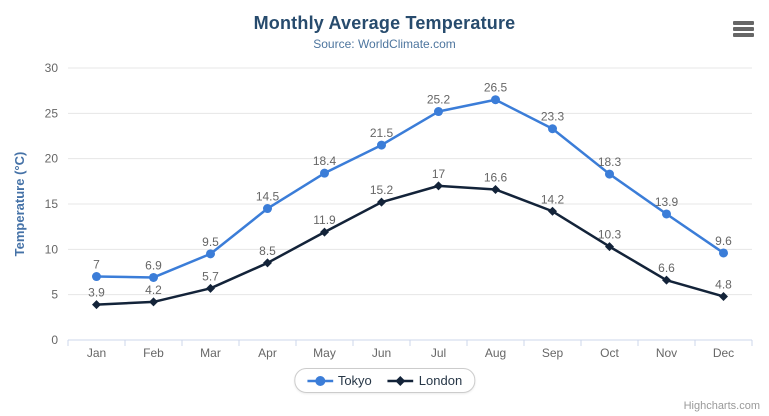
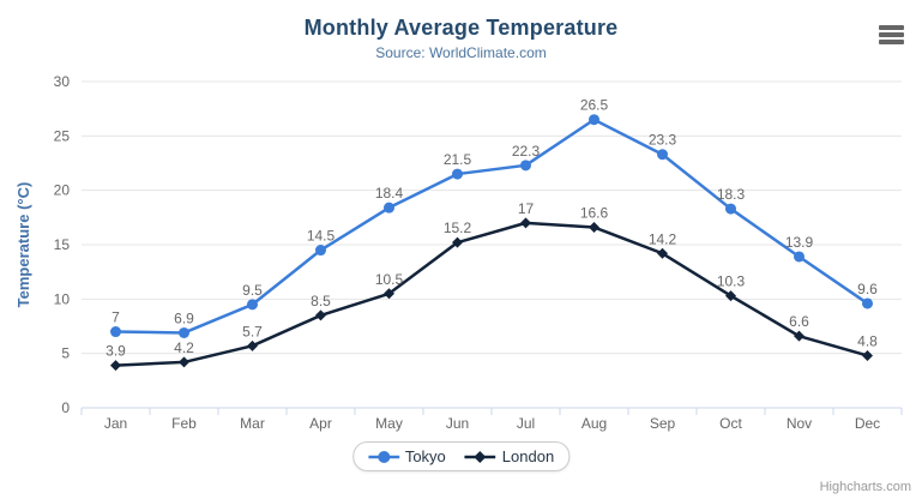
London/May: 11.9 -> 10.5
Tokyo/Jul: 25.2 -> 22.3
